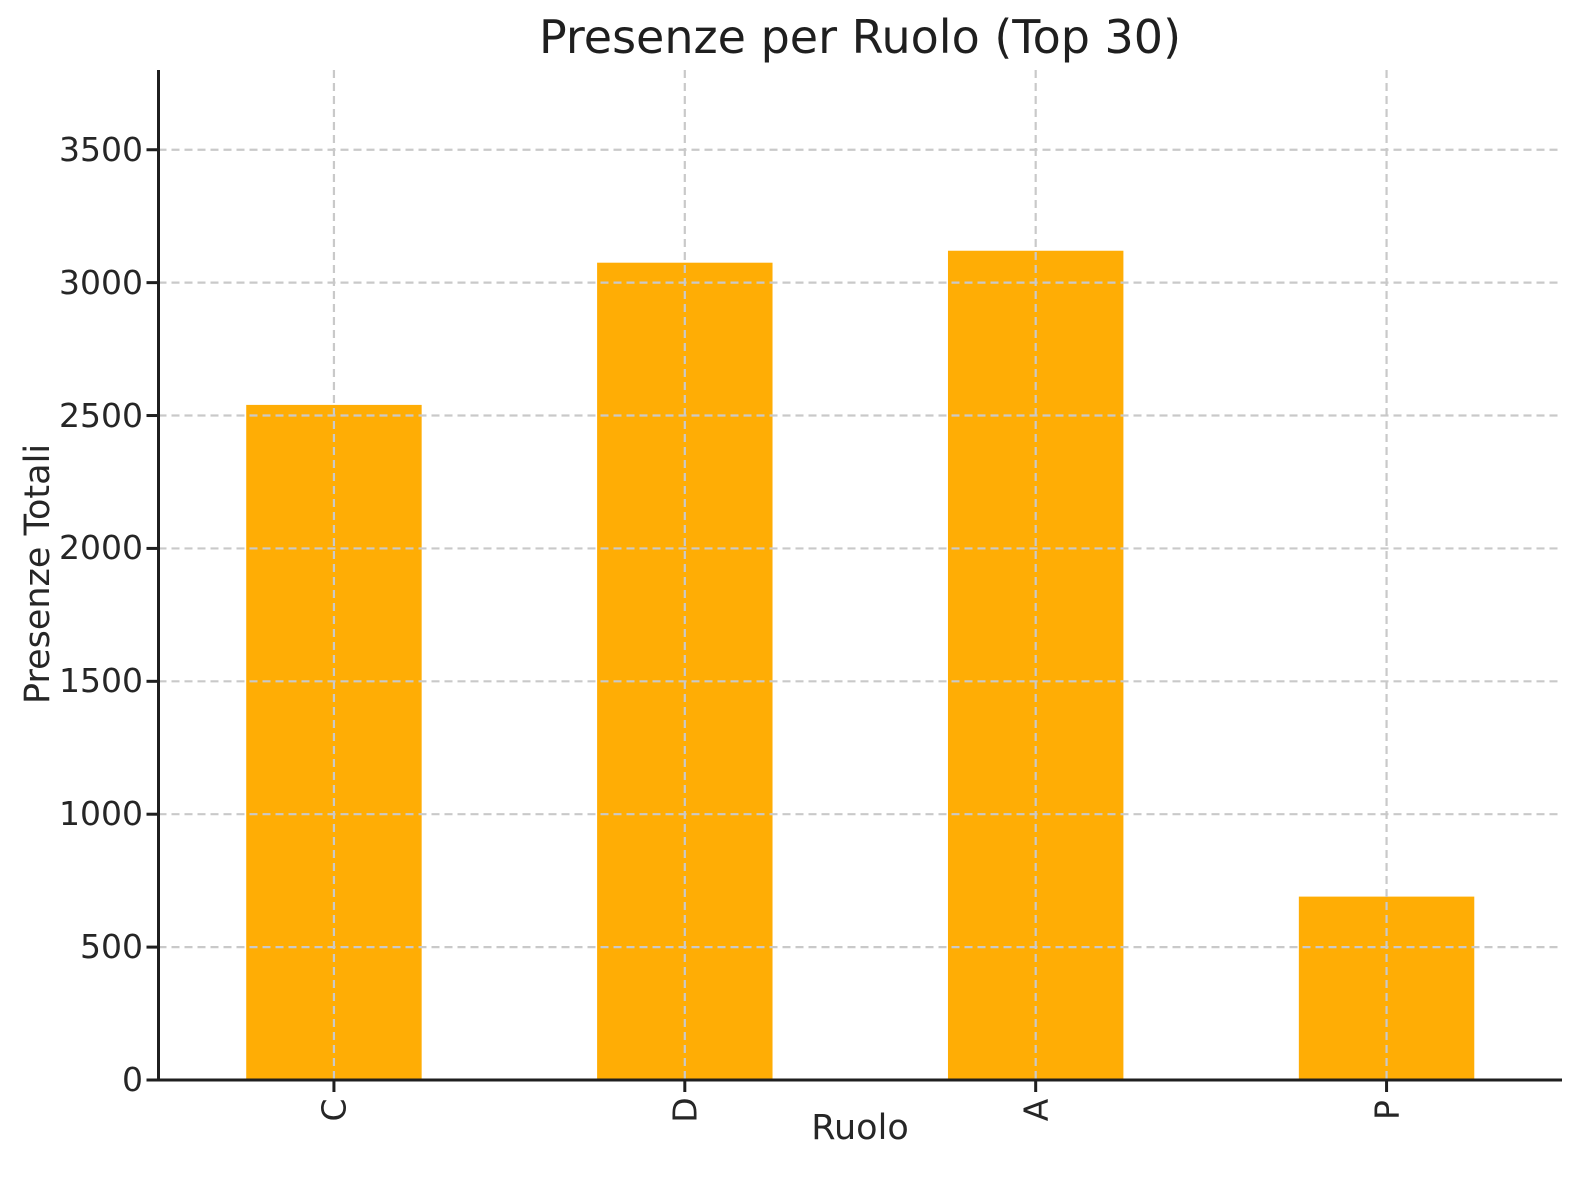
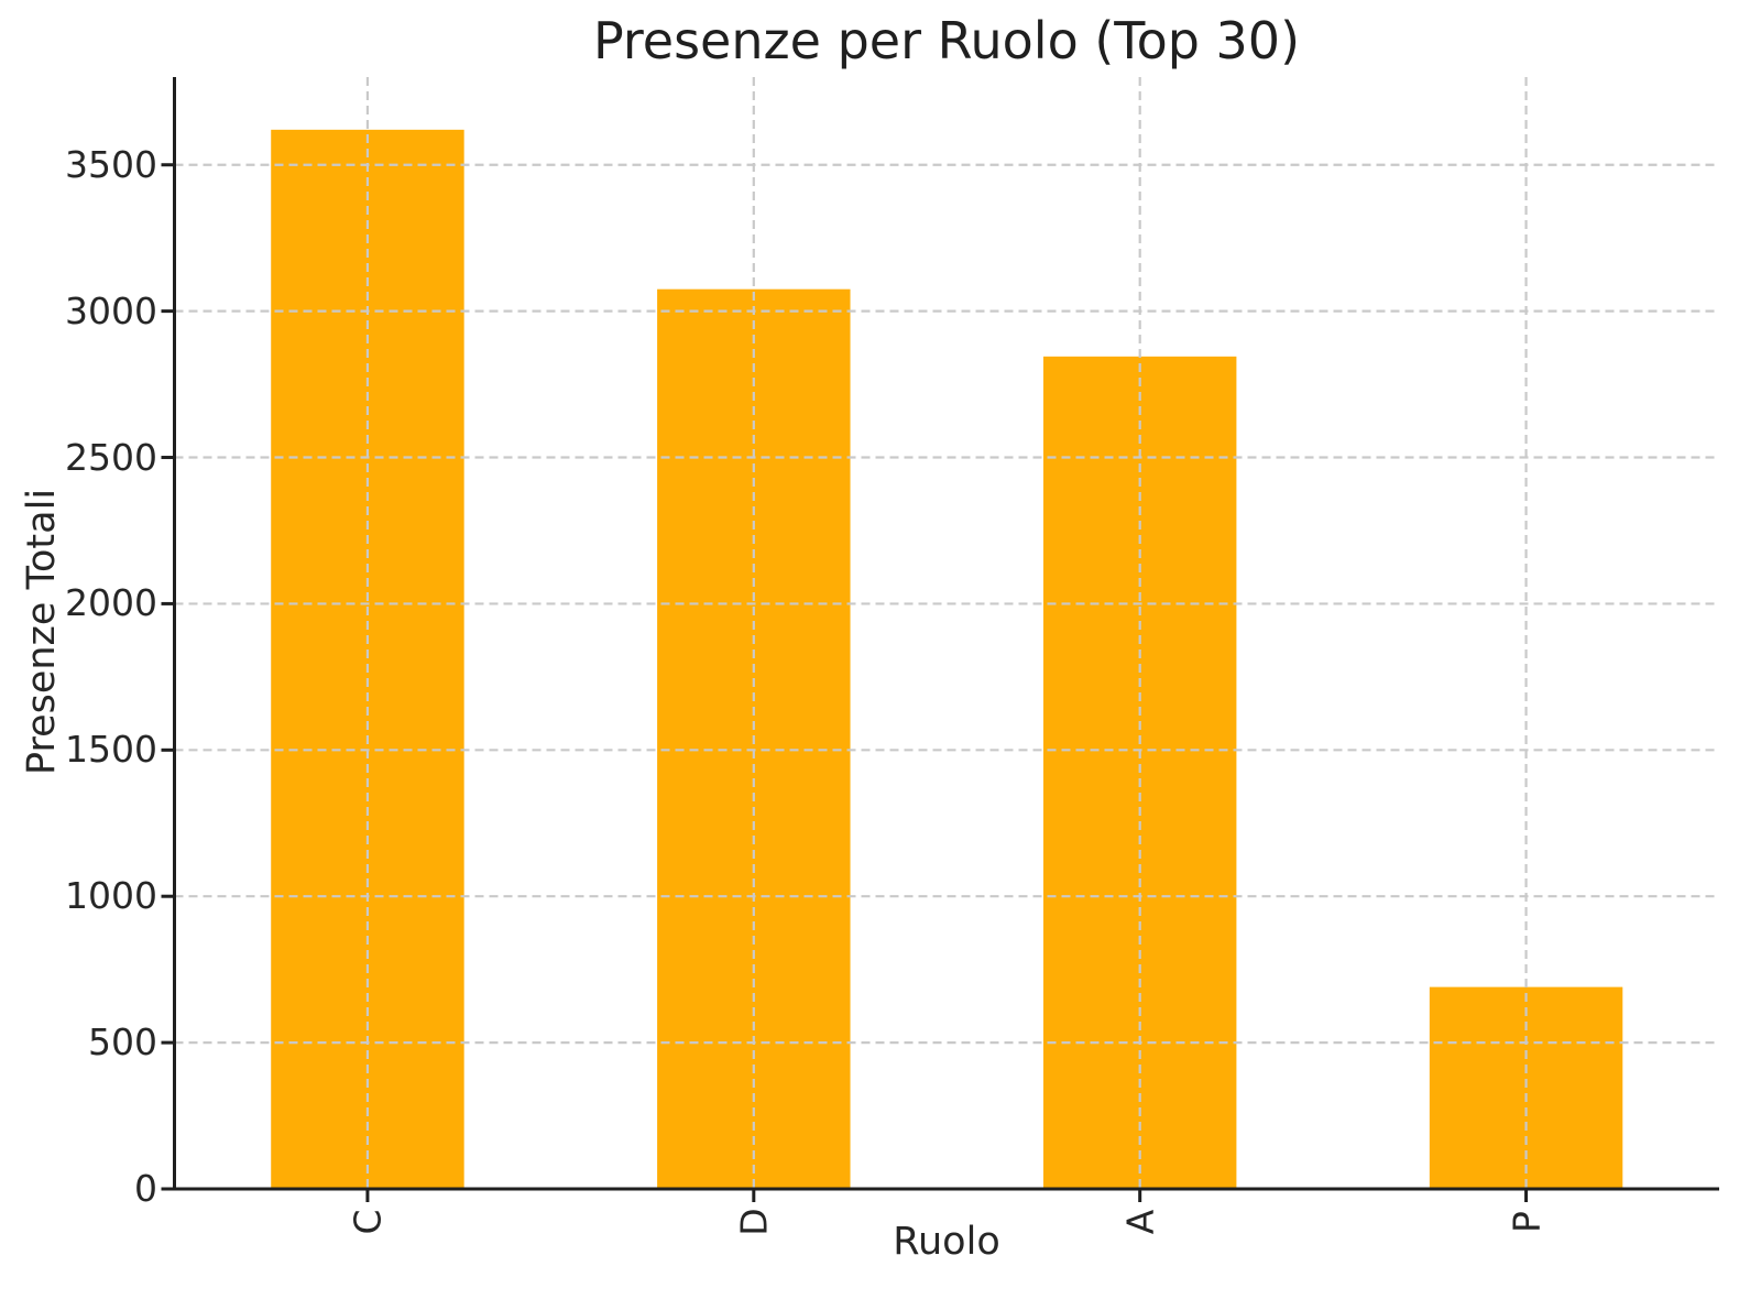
C: 2540 -> 3620
A: 3120 -> 2840
